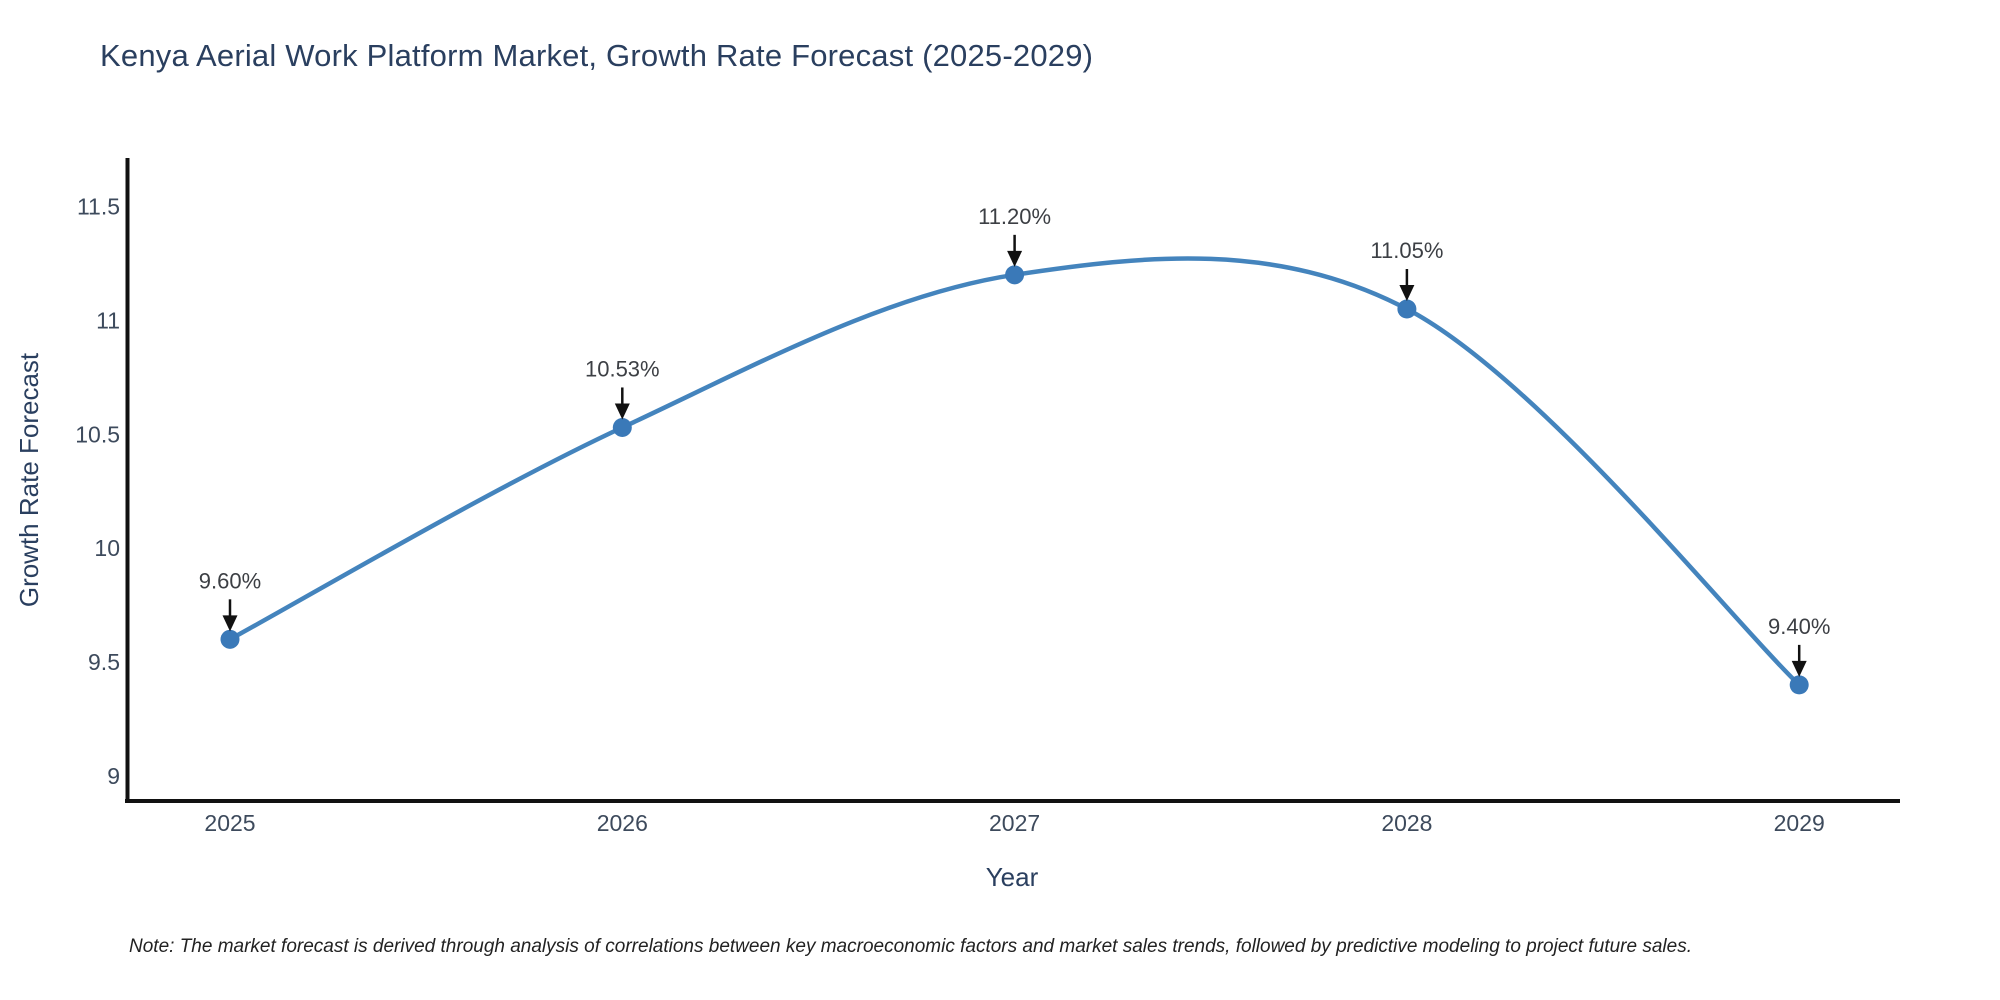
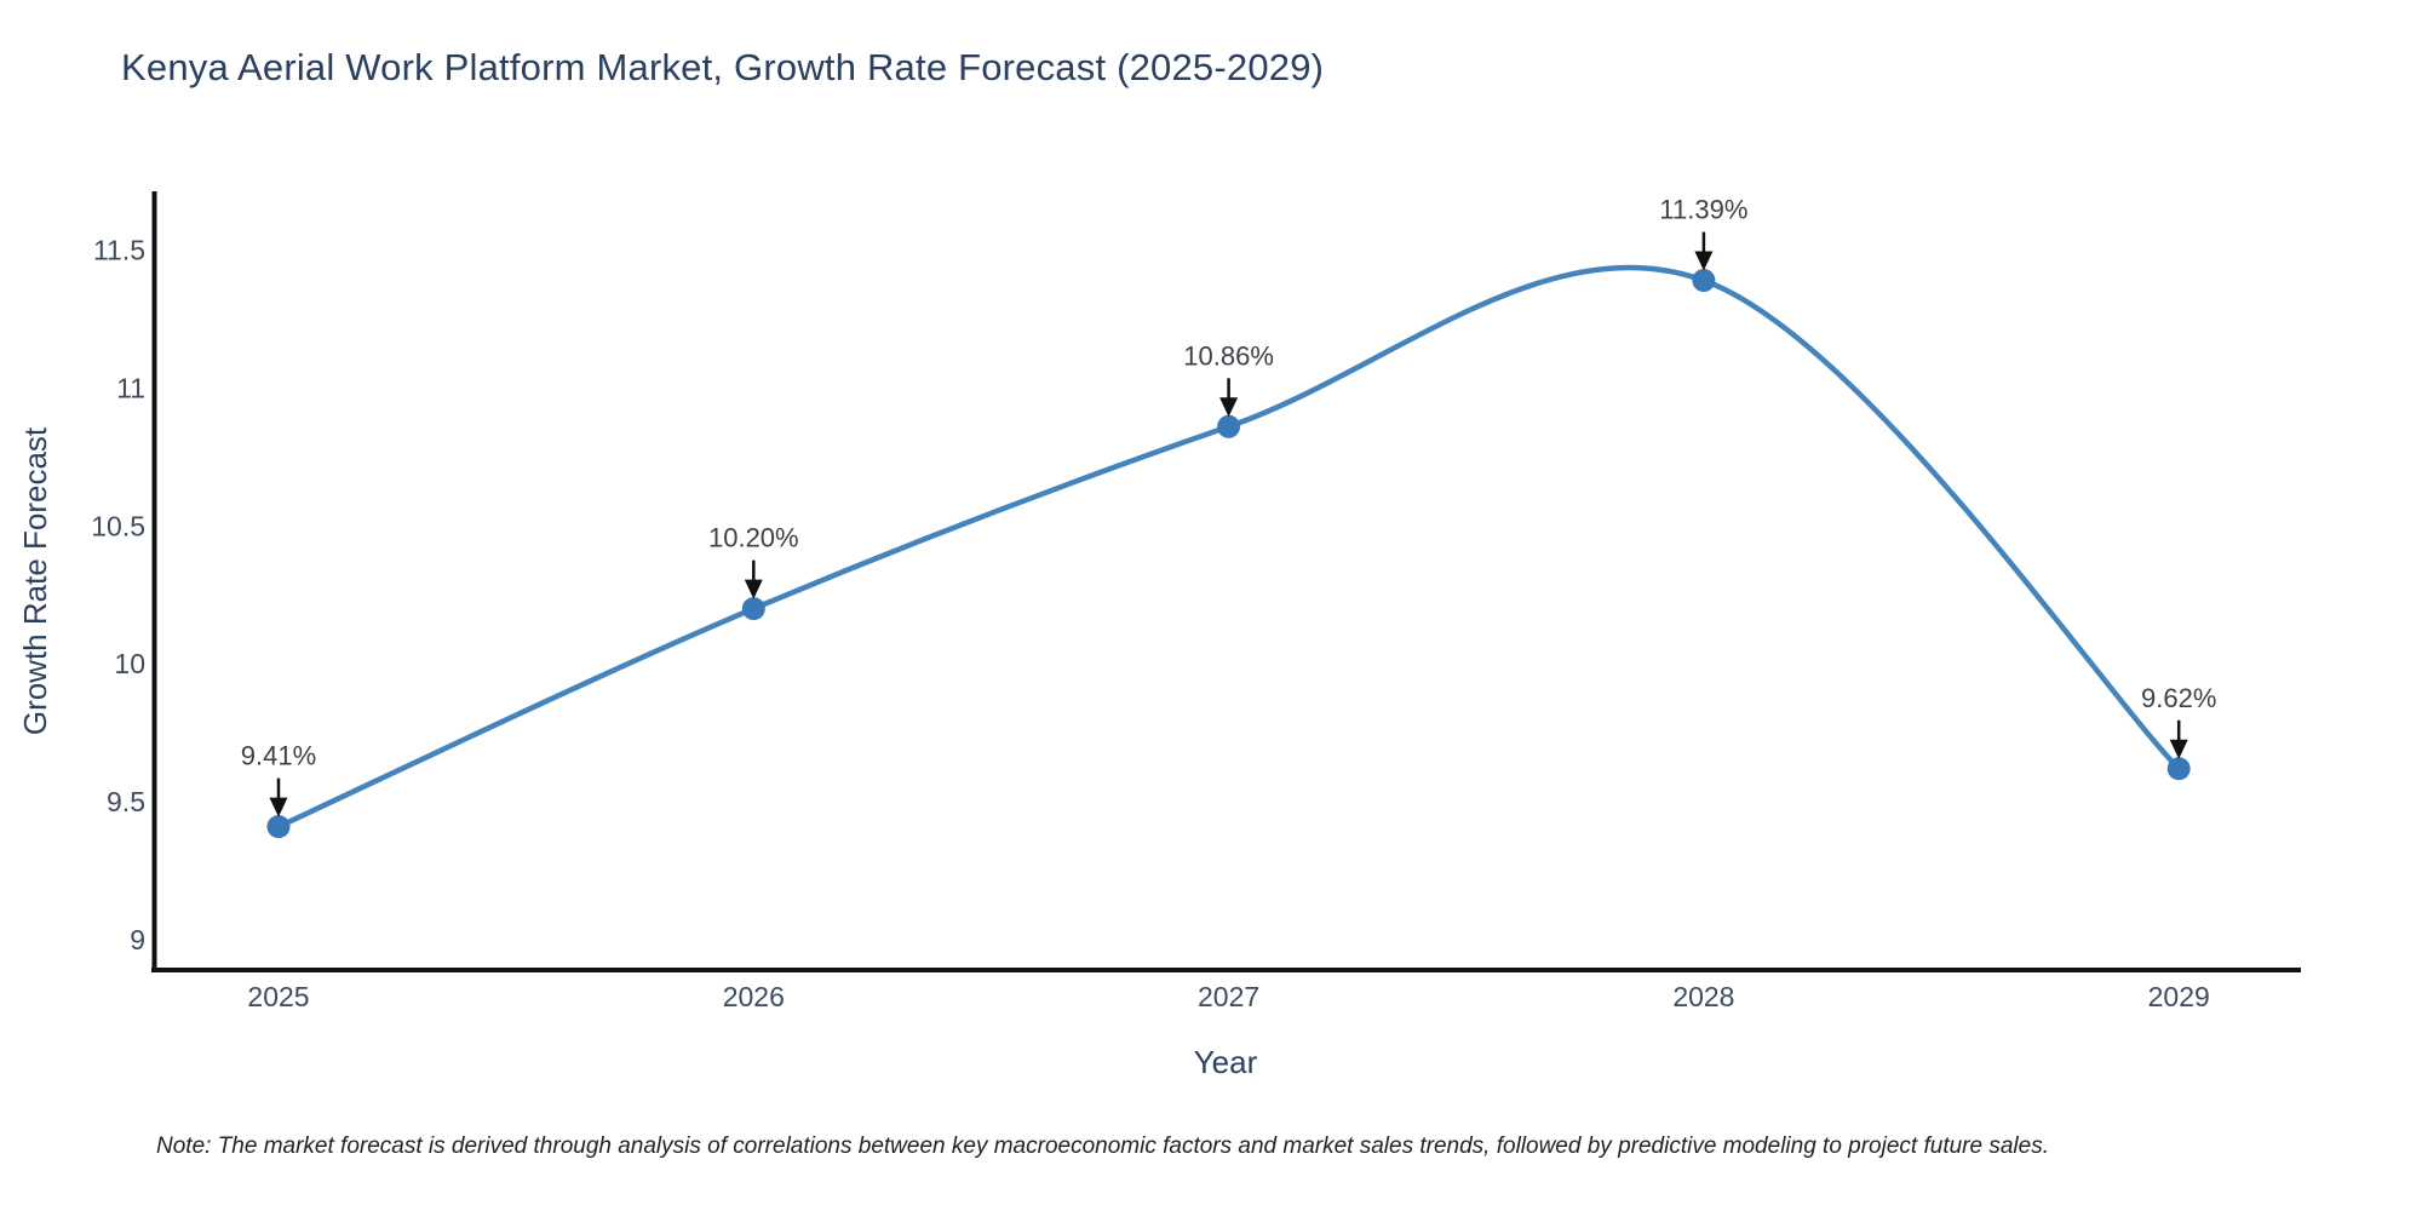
2025: 9.60% -> 9.41%
2026: 10.53% -> 10.20%
2027: 11.20% -> 10.86%
2028: 11.05% -> 11.39%
2029: 9.40% -> 9.62%
